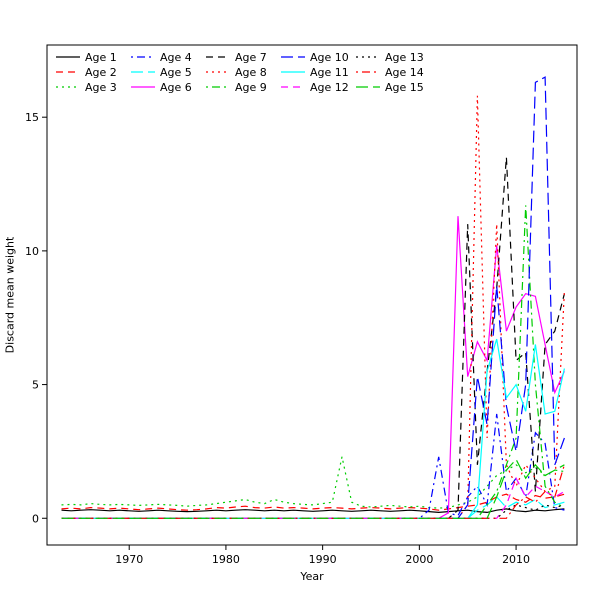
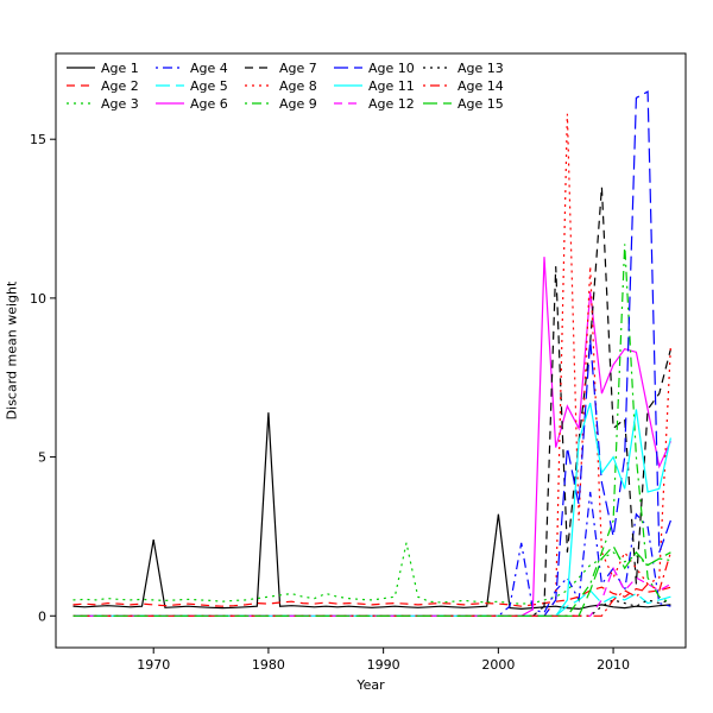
Age 1/1970: 0.3 -> 2.4
Age 1/1980: 0.3 -> 6.4
Age 1/2000: 0.3 -> 3.2
